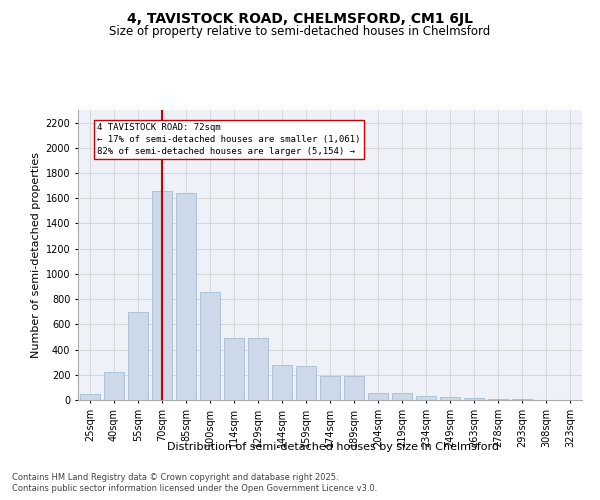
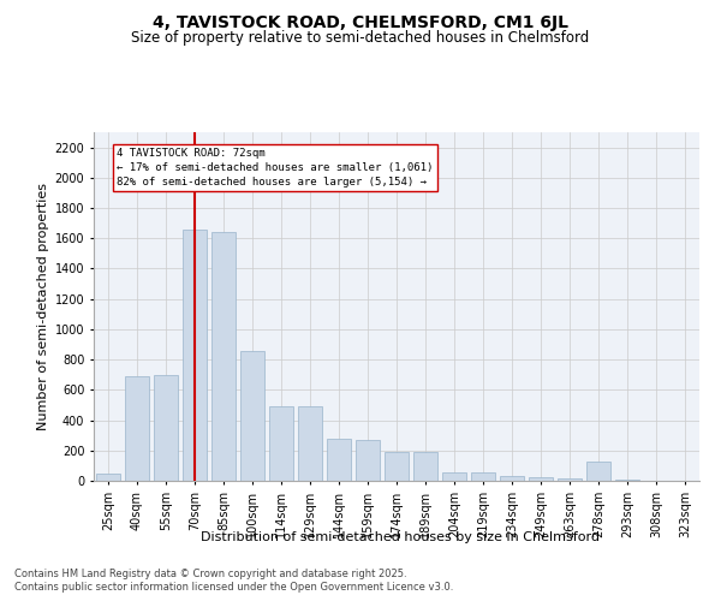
40sqm: 220 -> 690
278sqm: 10 -> 130
